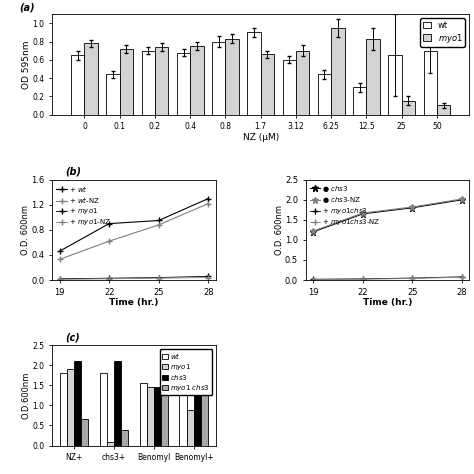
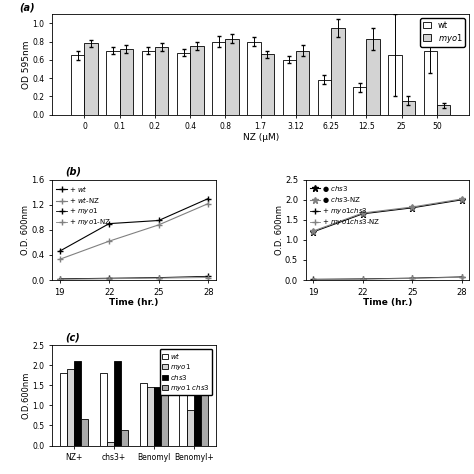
wt/0.1: 0.44 -> 0.70
wt/1.7: 0.90 -> 0.80
wt/6.25: 0.44 -> 0.38
